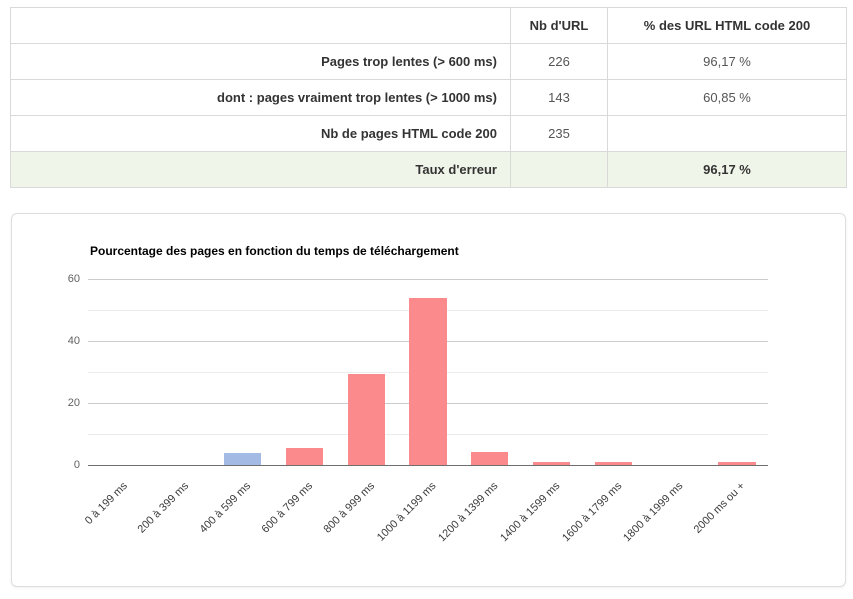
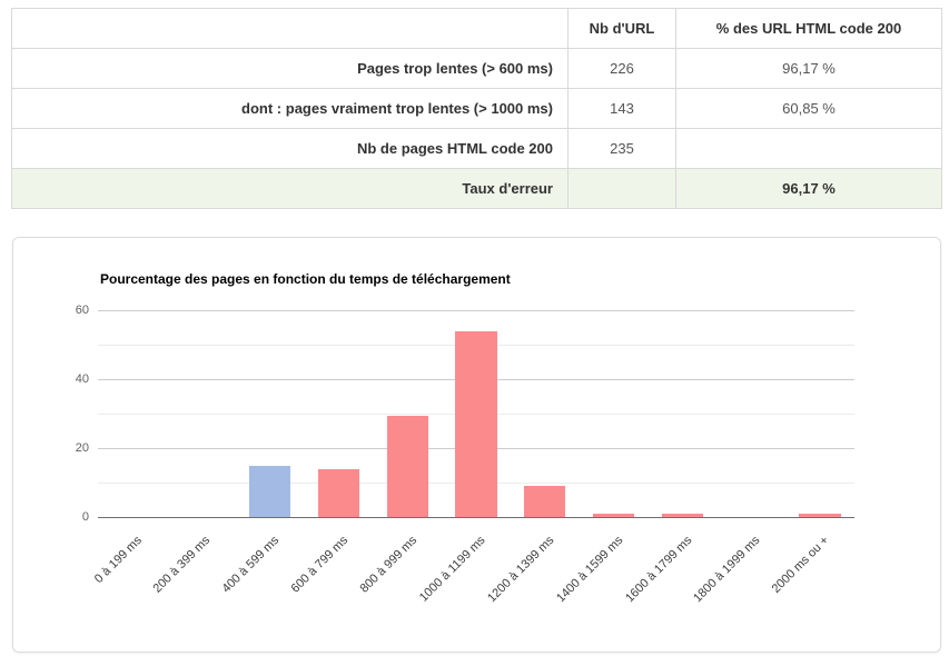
400 à 599 ms: 4 -> 15
600 à 799 ms: 6 -> 14
1200 à 1399 ms: 4 -> 9
